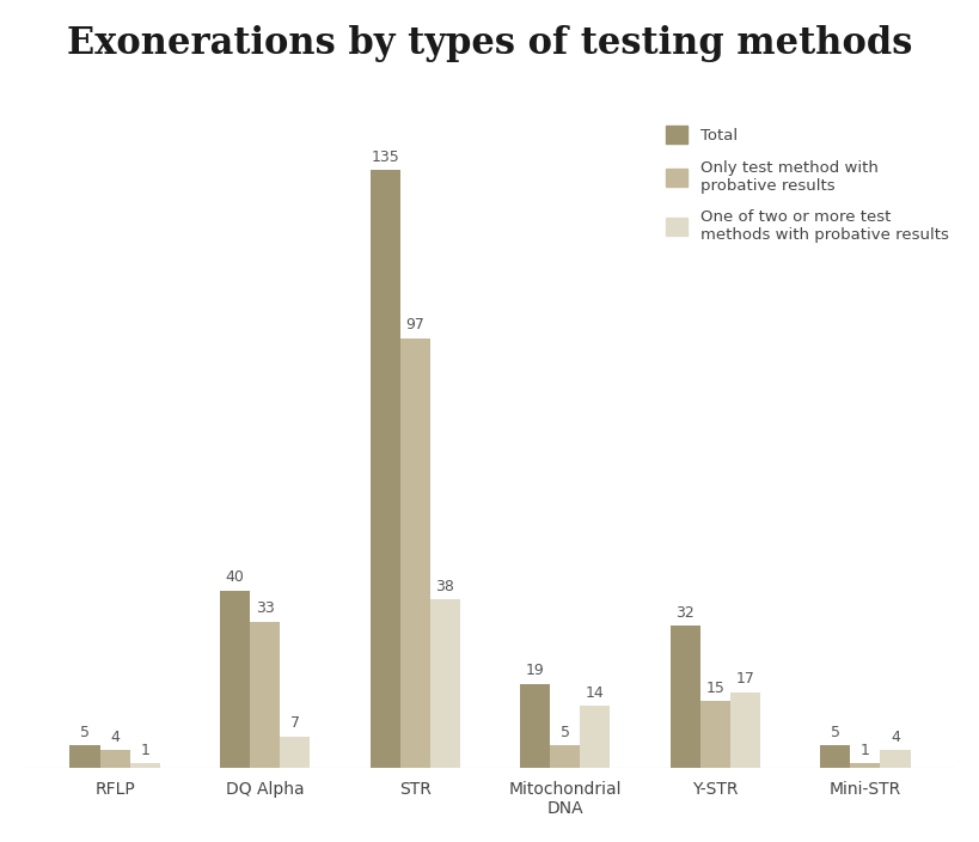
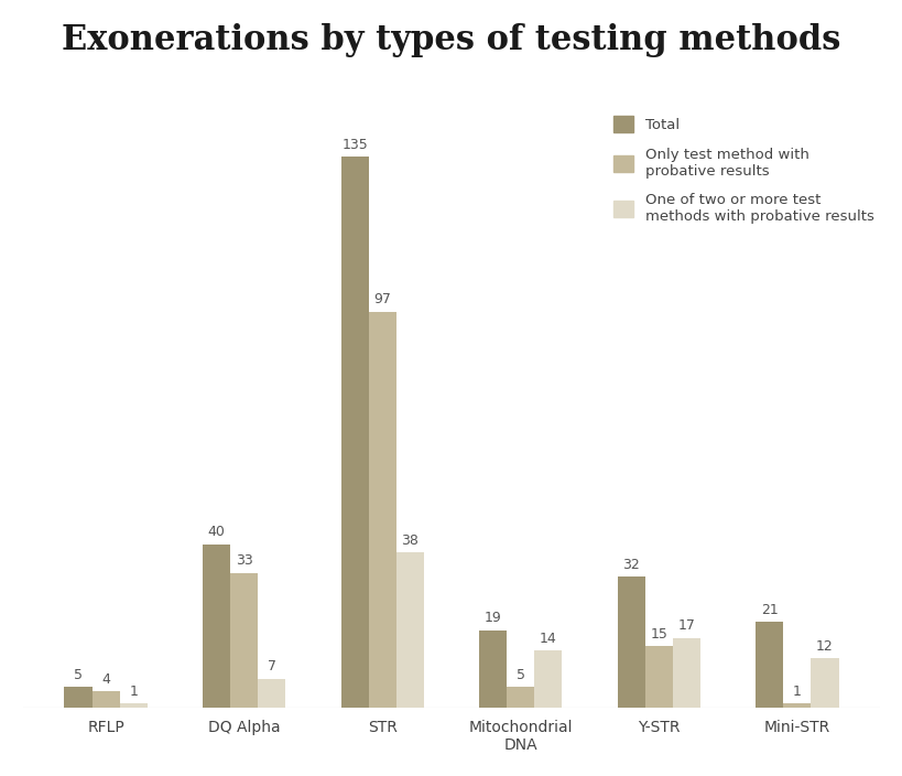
Total/Mini-STR: 5 -> 21
One of two or more test methods with probative results/Mini-STR: 4 -> 12
